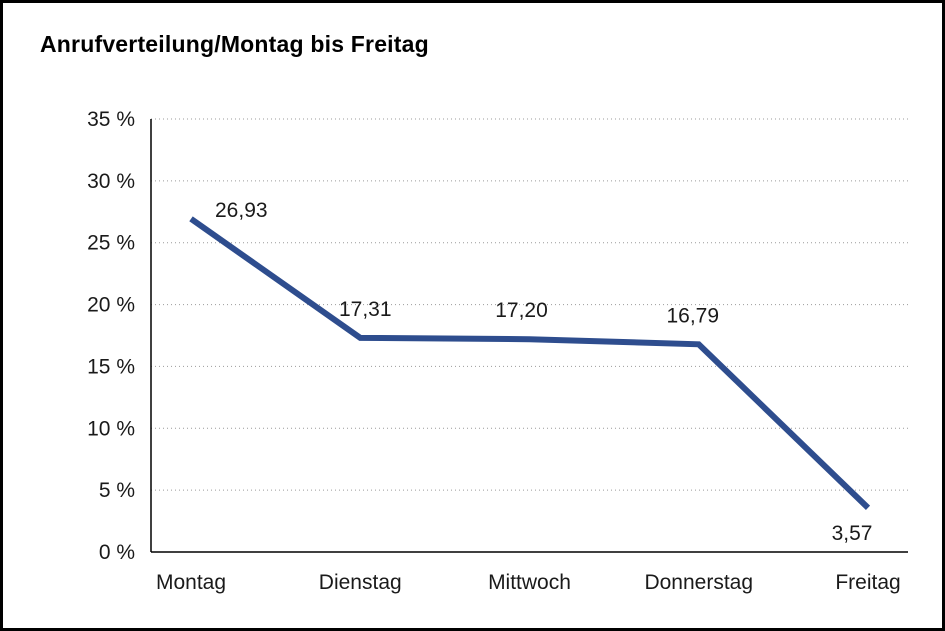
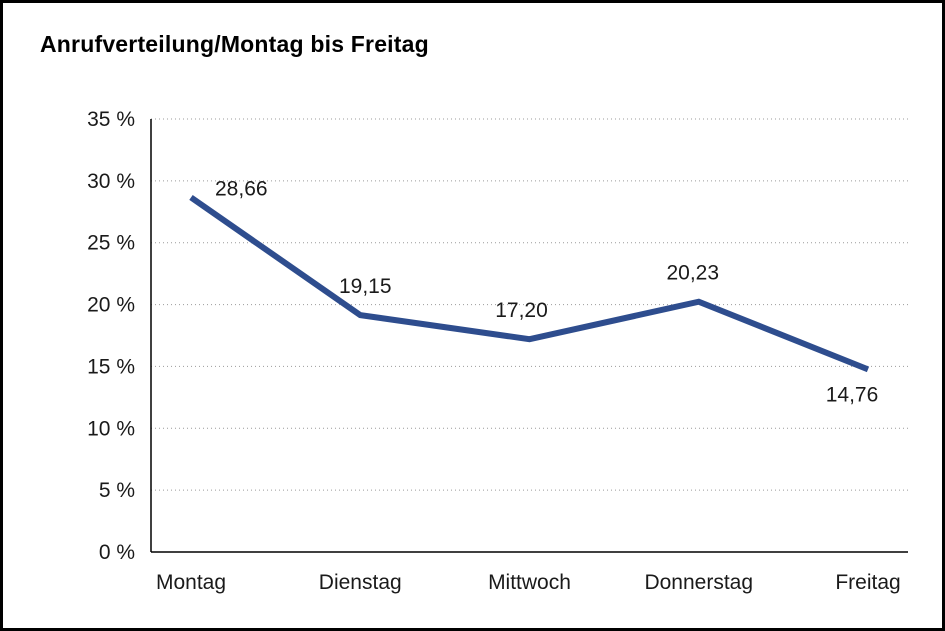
Montag: 26,93 -> 28,66
Dienstag: 17,31 -> 19,15
Donnerstag: 16,79 -> 20,23
Freitag: 3,57 -> 14,76
